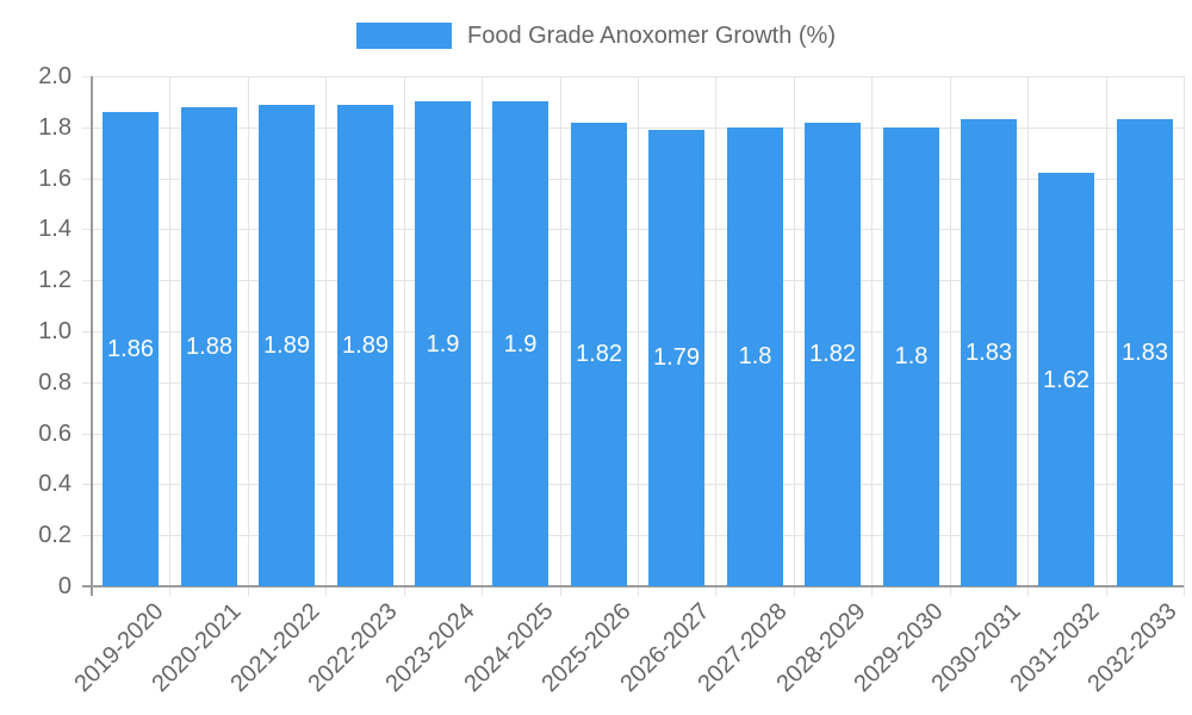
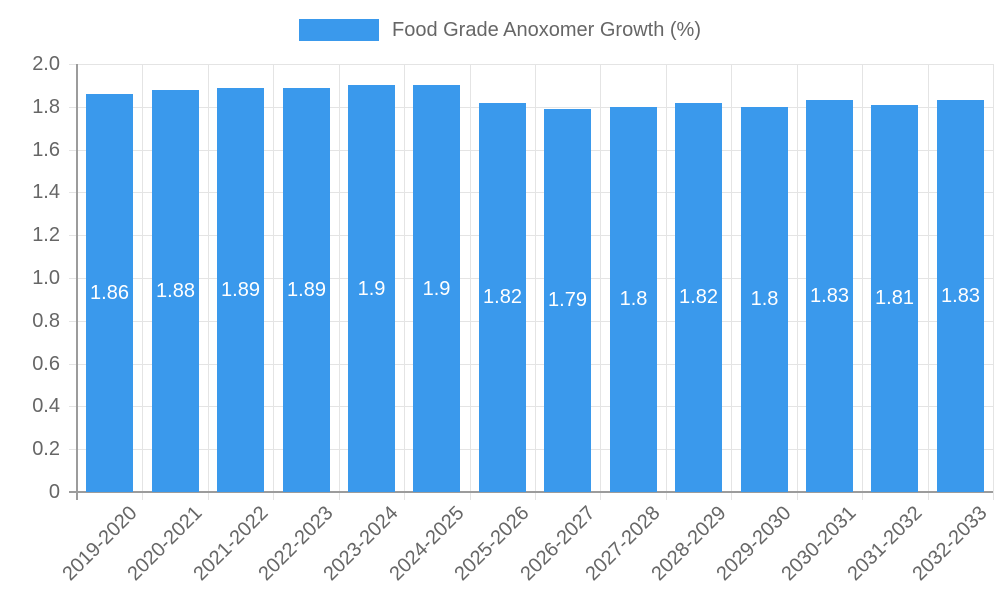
2031-2032: 1.62 -> 1.81
